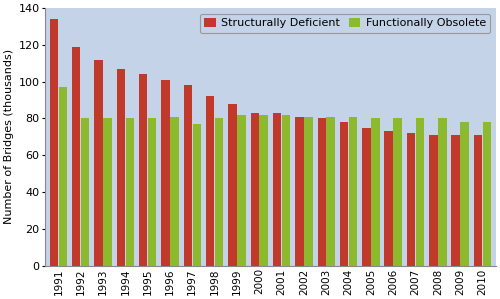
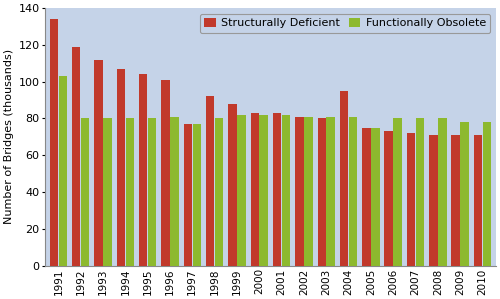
Functionally Obsolete/1991: 97 -> 103
Structurally Deficient/1997: 98 -> 77
Structurally Deficient/2004: 78 -> 95
Functionally Obsolete/2005: 80 -> 75
